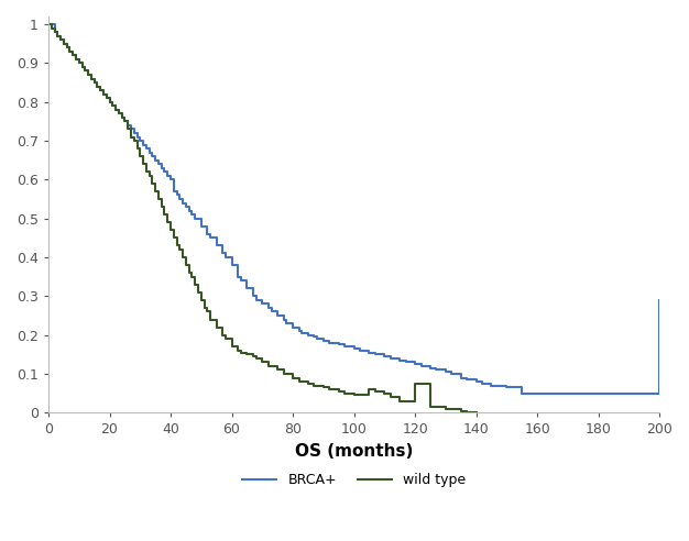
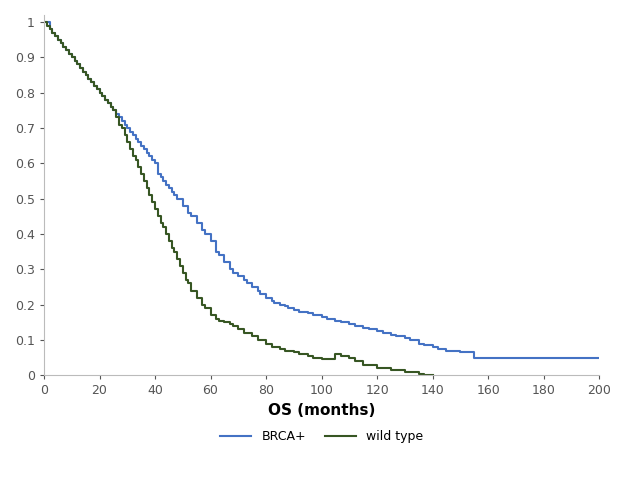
wild type/120: 0.075 -> 0.020
BRCA+/200: 0.290 -> 0.050
